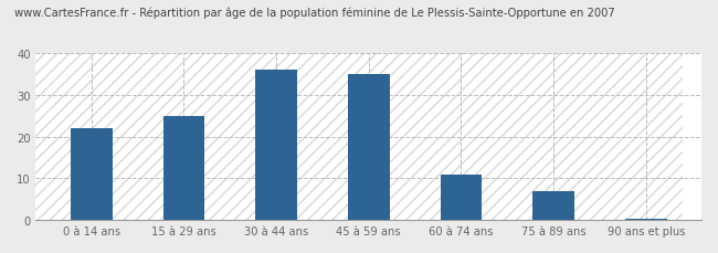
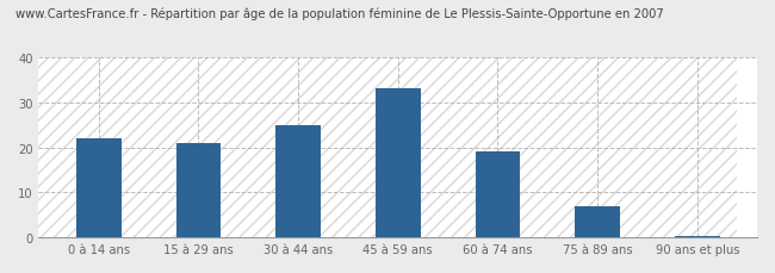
15 à 29 ans: 25.0 -> 21.0
30 à 44 ans: 36.0 -> 25.0
45 à 59 ans: 35.0 -> 33.0
60 à 74 ans: 11.0 -> 19.0
